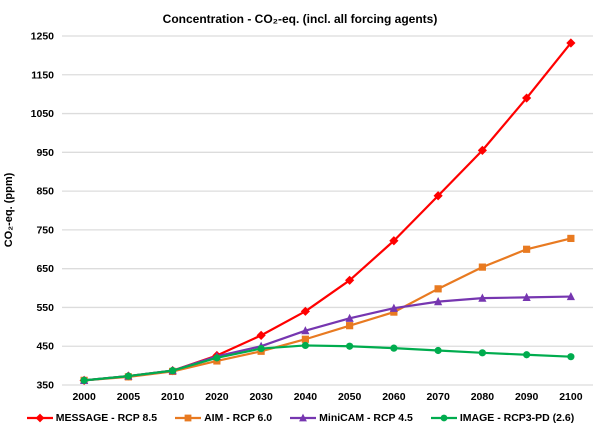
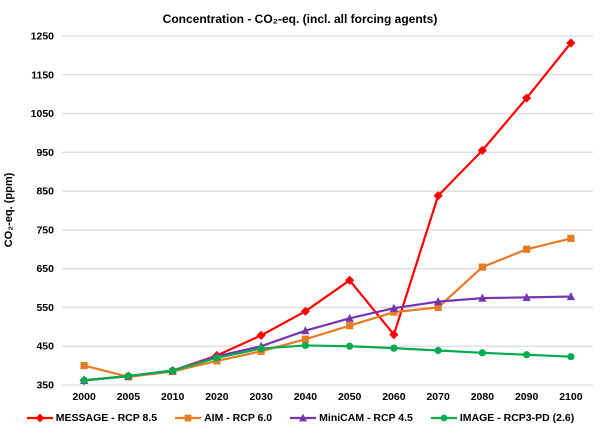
AIM - RCP 6.0/2000: 360 -> 400
MESSAGE - RCP 8.5/2060: 720 -> 480
AIM - RCP 6.0/2070: 600 -> 550
